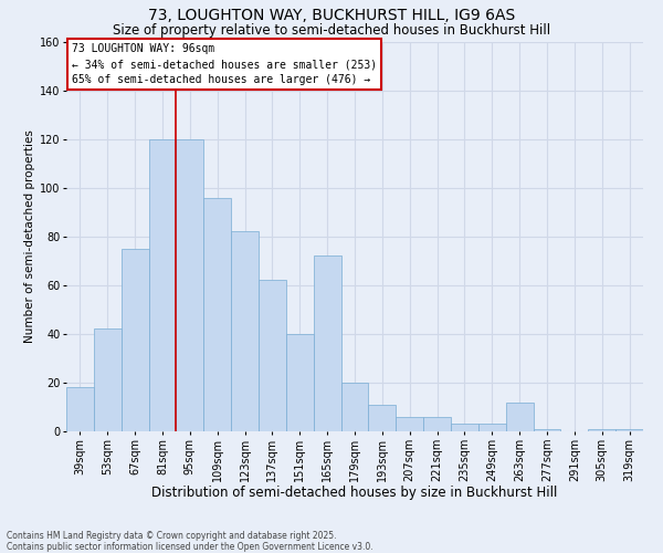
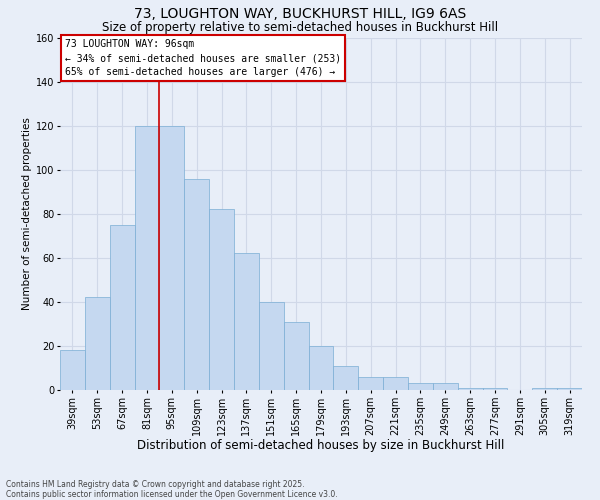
165sqm: 72 -> 31
263sqm: 12 -> 1
